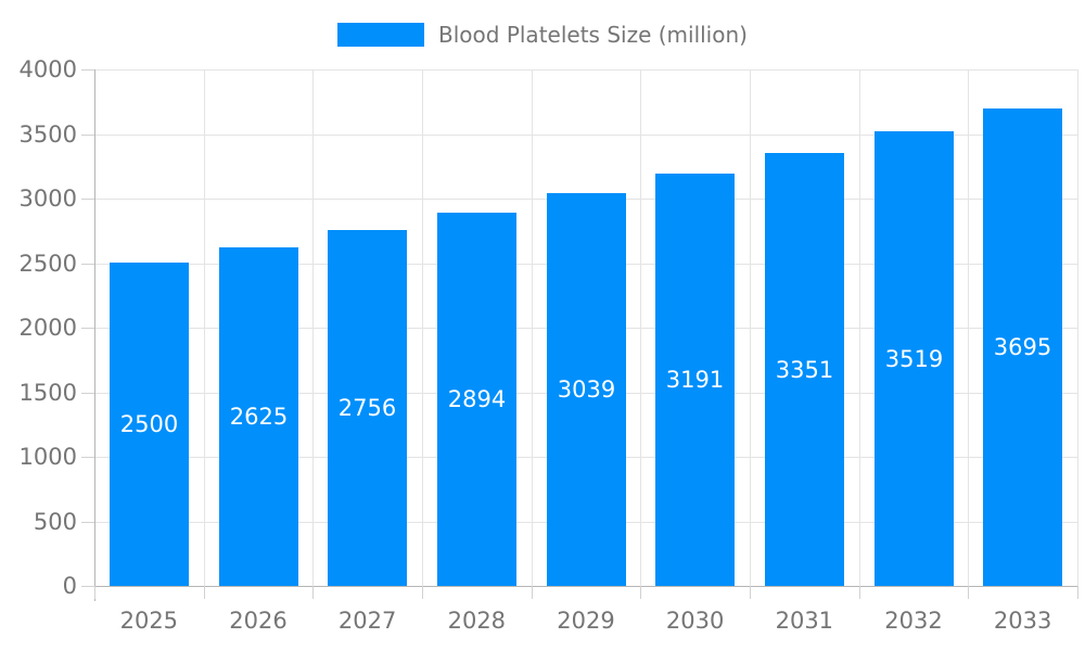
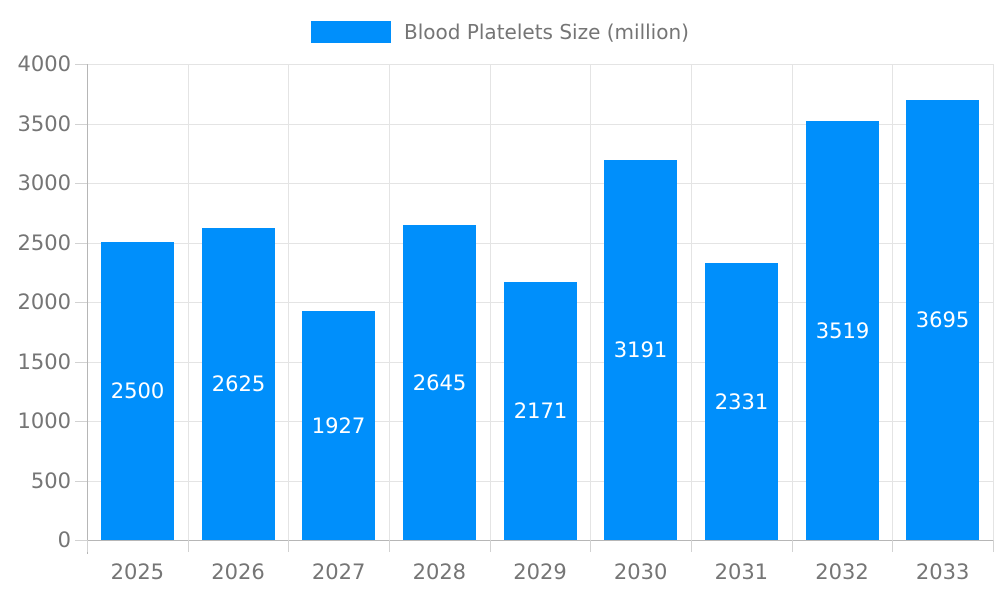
2027: 2756 -> 1927
2028: 2894 -> 2645
2029: 3039 -> 2171
2031: 3351 -> 2331
